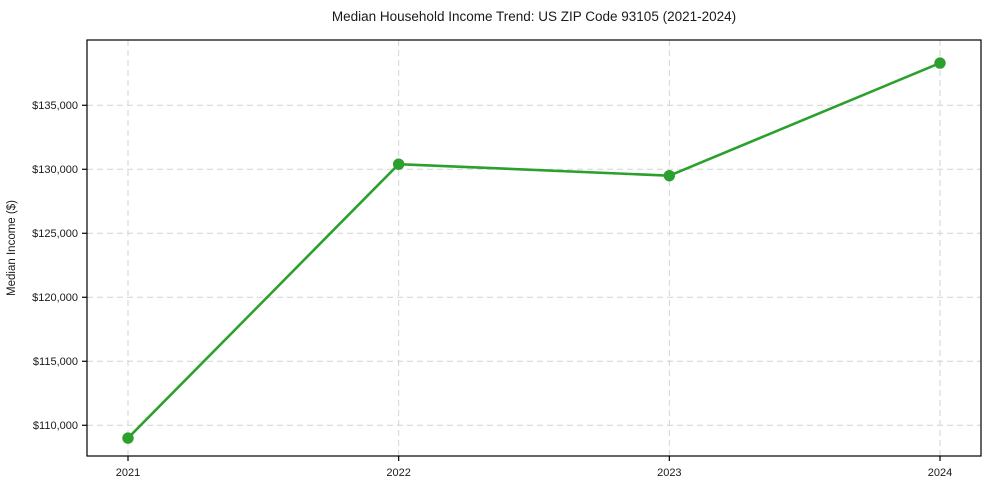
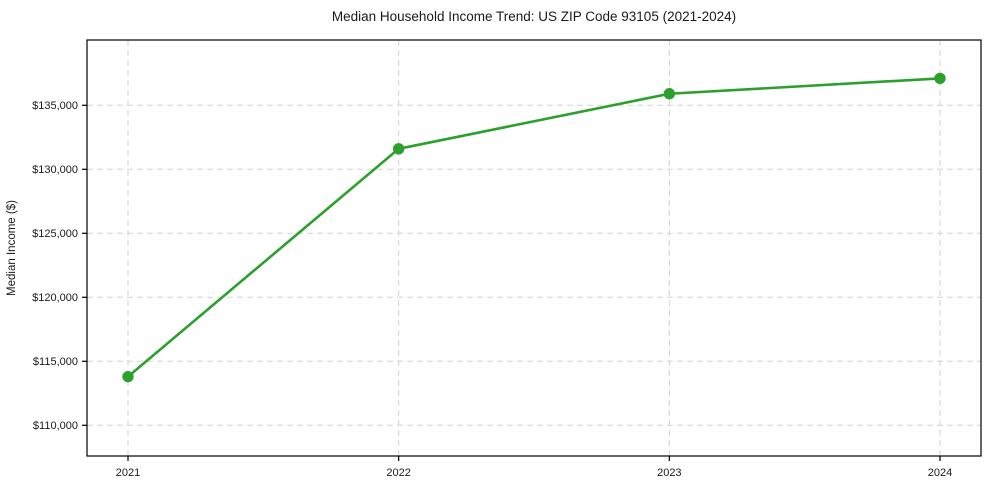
2021: $109000 -> $113800
2022: $130400 -> $131600
2023: $129500 -> $135900
2024: $138300 -> $137100
